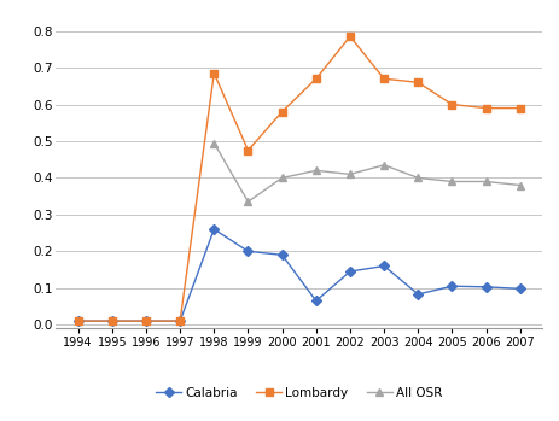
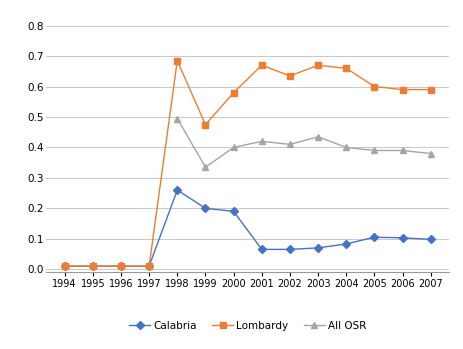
Calabria/2002: 0.145 -> 0.065
Lombardy/2002: 0.785 -> 0.635
Calabria/2003: 0.160 -> 0.070
